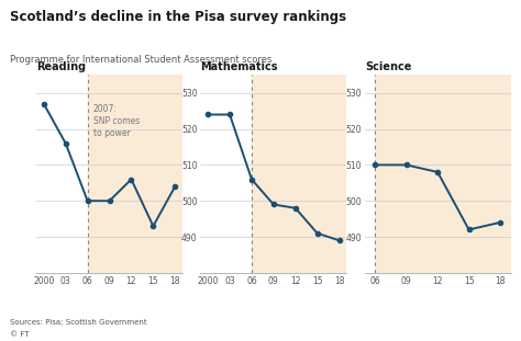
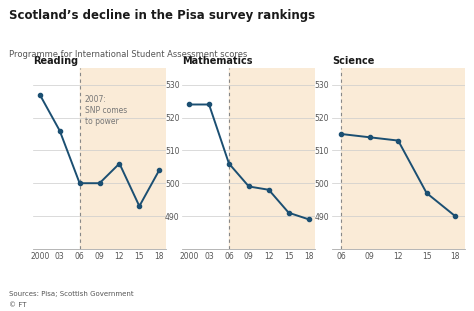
Science/06: 510 -> 515
Science/09: 510 -> 514
Science/12: 508 -> 513
Science/15: 492 -> 497
Science/18: 494 -> 490
